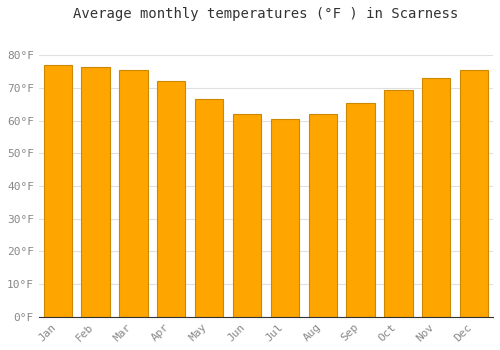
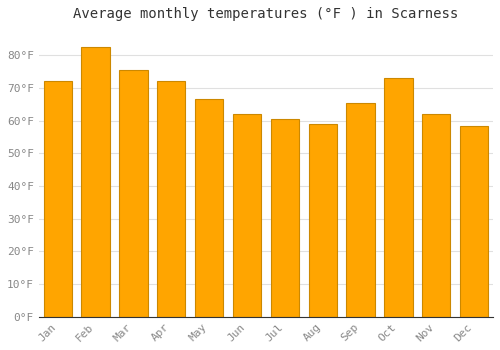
Jan: 77.0°F -> 72.0°F
Feb: 76.5°F -> 82.5°F
Aug: 62.0°F -> 59.0°F
Oct: 69.5°F -> 73.0°F
Nov: 73.0°F -> 62.0°F
Dec: 75.5°F -> 58.5°F
